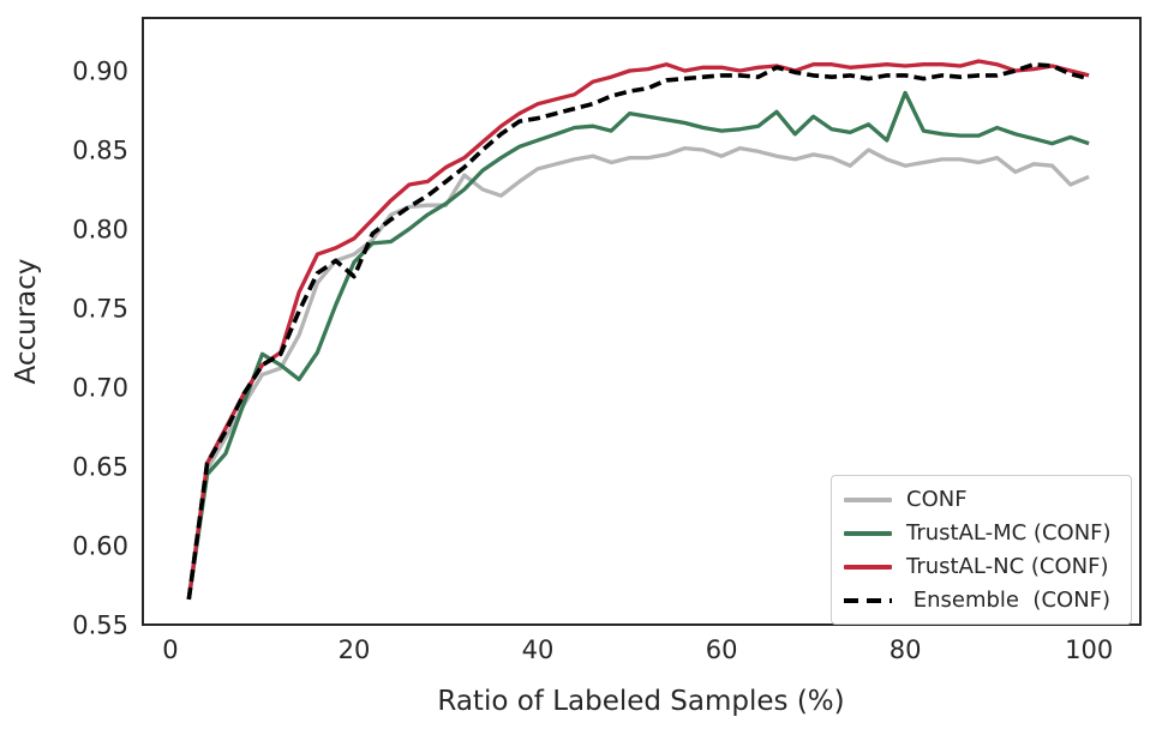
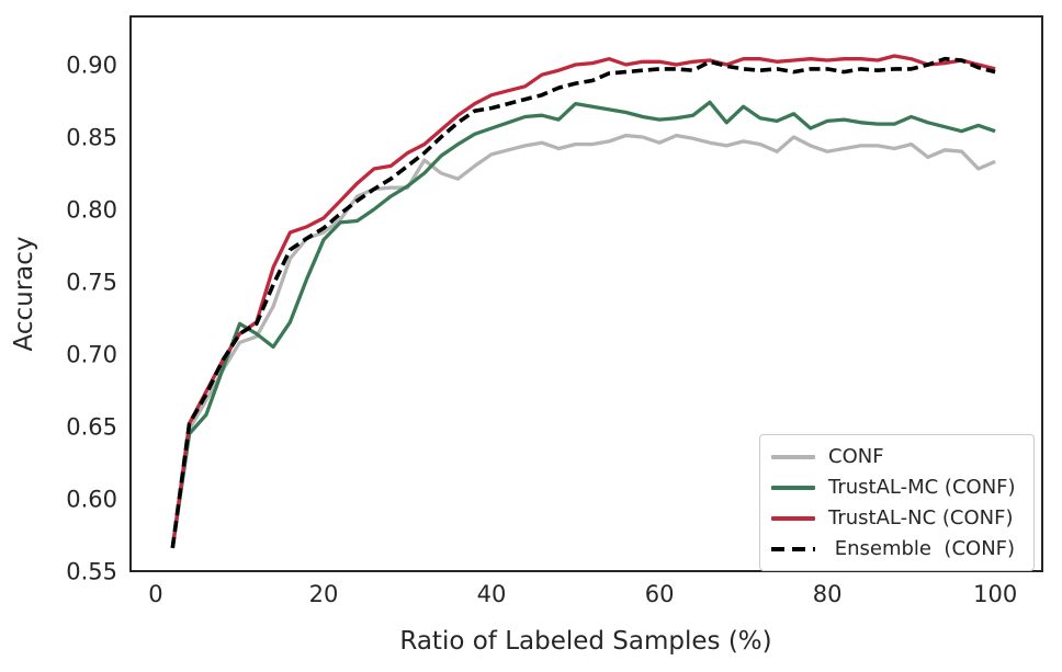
Ensemble (CONF)/20: 0.770 -> 0.787
TrustAL-MC (CONF)/80: 0.886 -> 0.861
